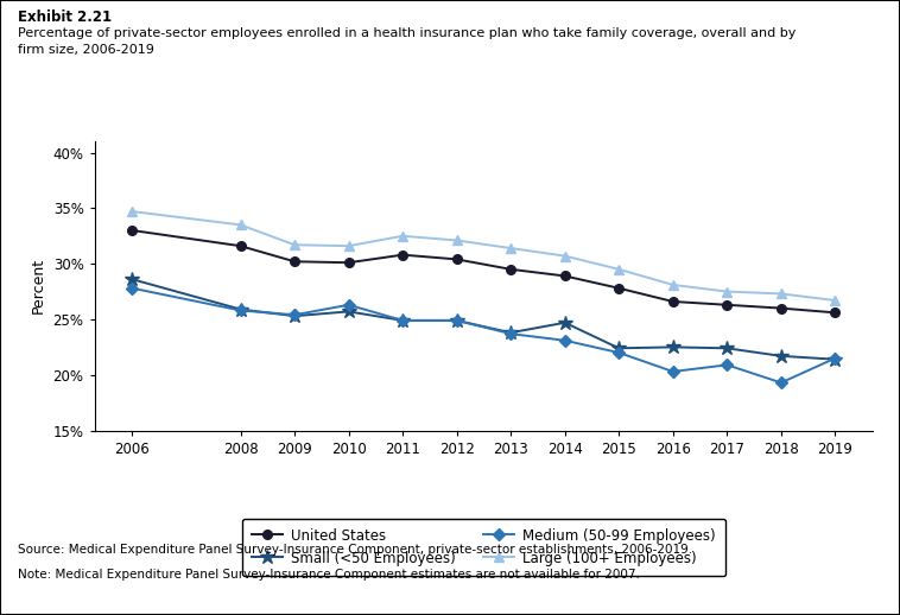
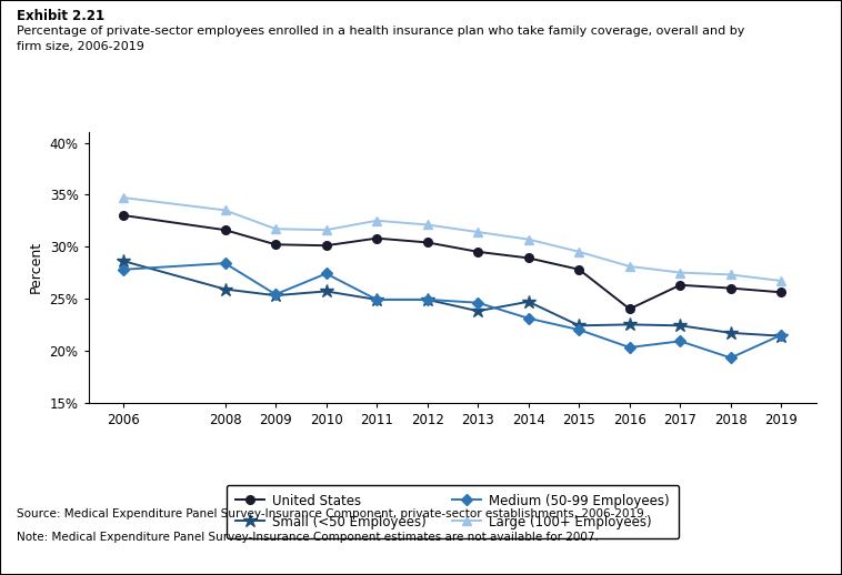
Medium (50-99 Employees)/2008: 25.8% -> 28.4%
Medium (50-99 Employees)/2010: 26.3% -> 27.4%
Medium (50-99 Employees)/2013: 23.7% -> 24.6%
United States/2016: 26.6% -> 24.0%
